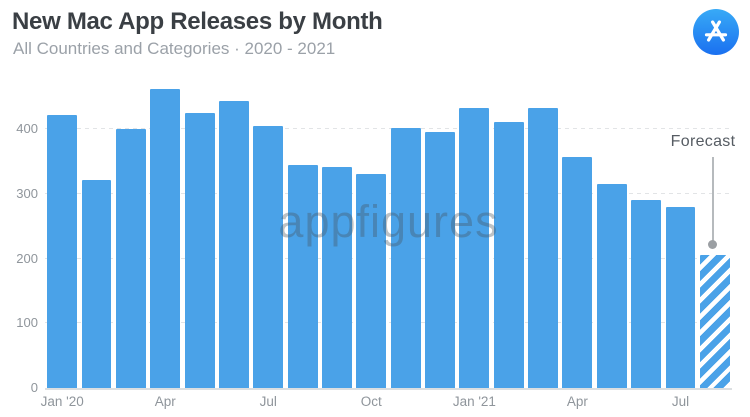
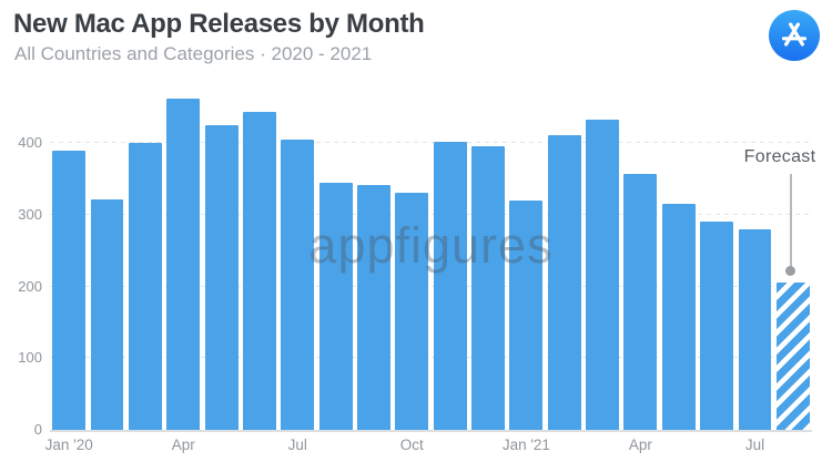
Jan '20: 420 -> 390
Jan '21: 430 -> 320
